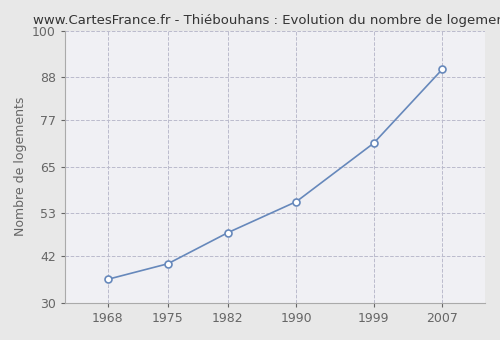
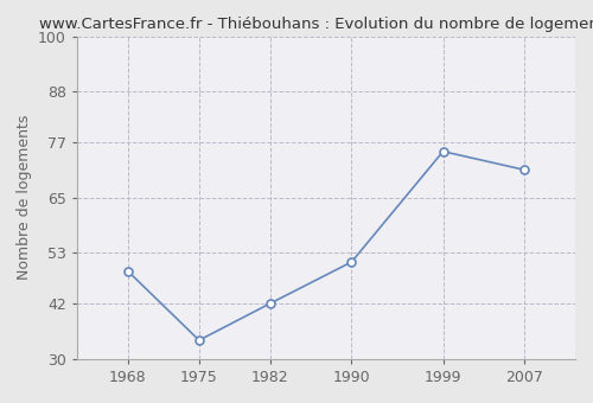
1968: 36 -> 49
1975: 40 -> 34
1982: 48 -> 42
1990: 56 -> 51
1999: 71 -> 75
2007: 90 -> 71
